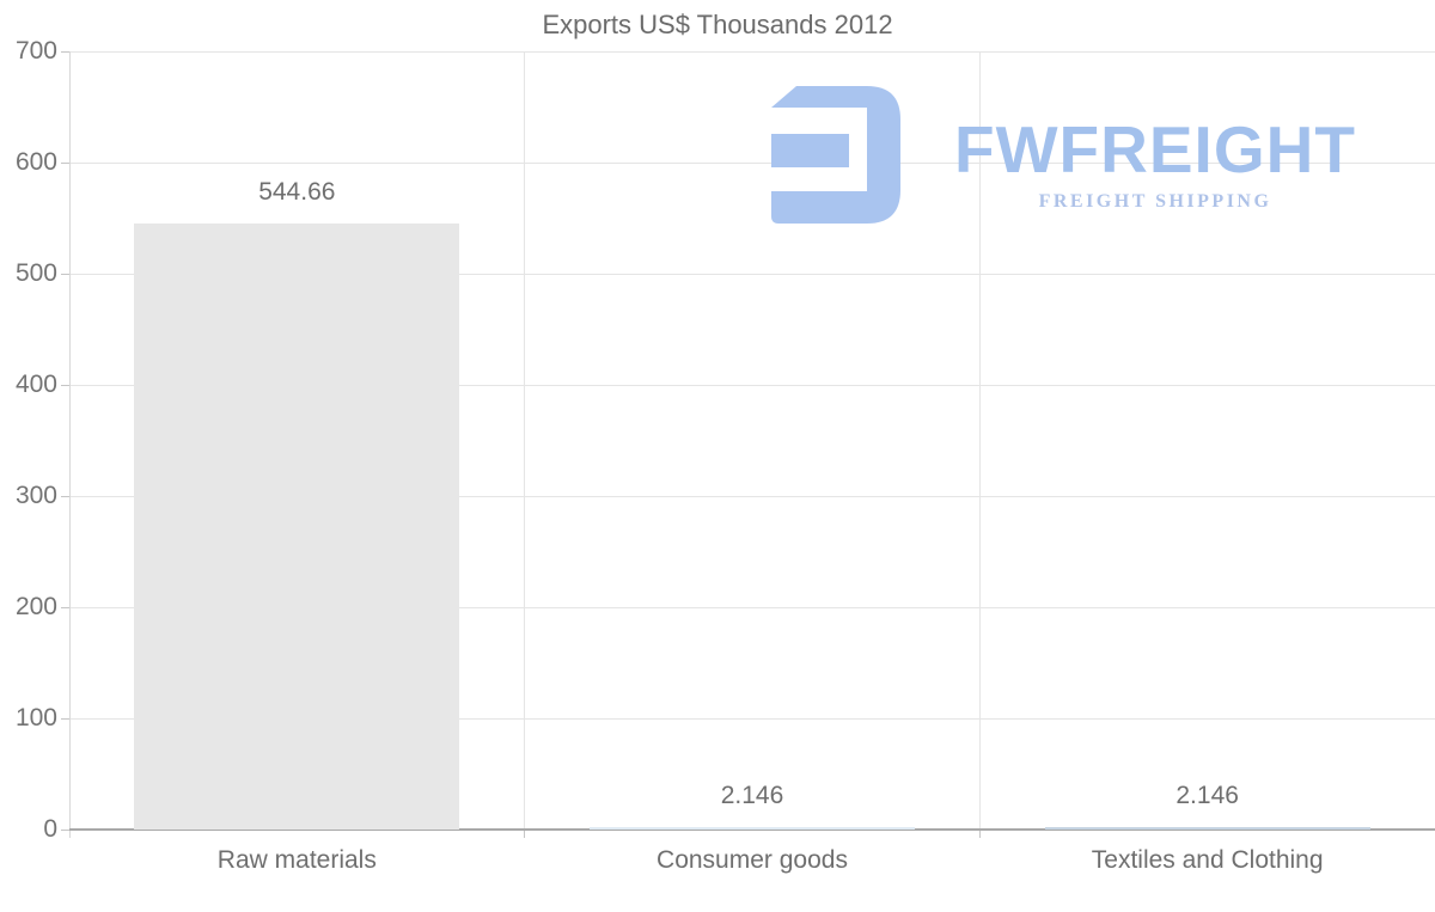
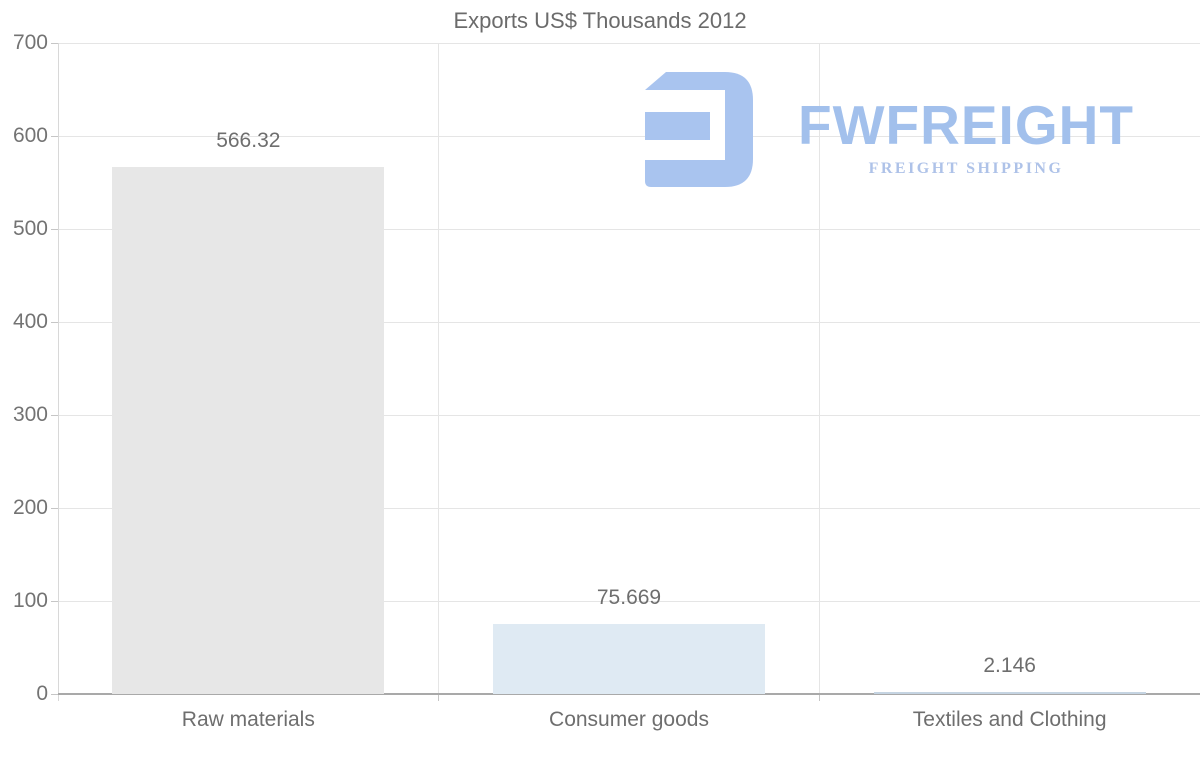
Raw materials: 544.66 -> 566.32
Consumer goods: 2.146 -> 75.669
